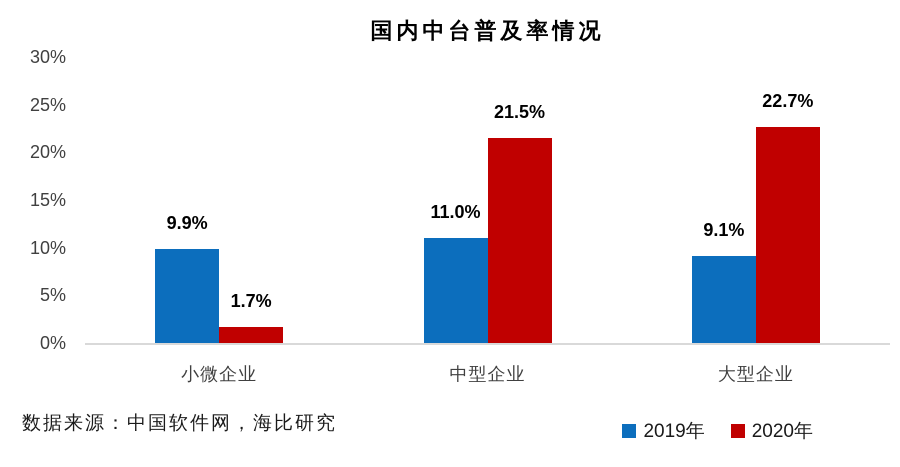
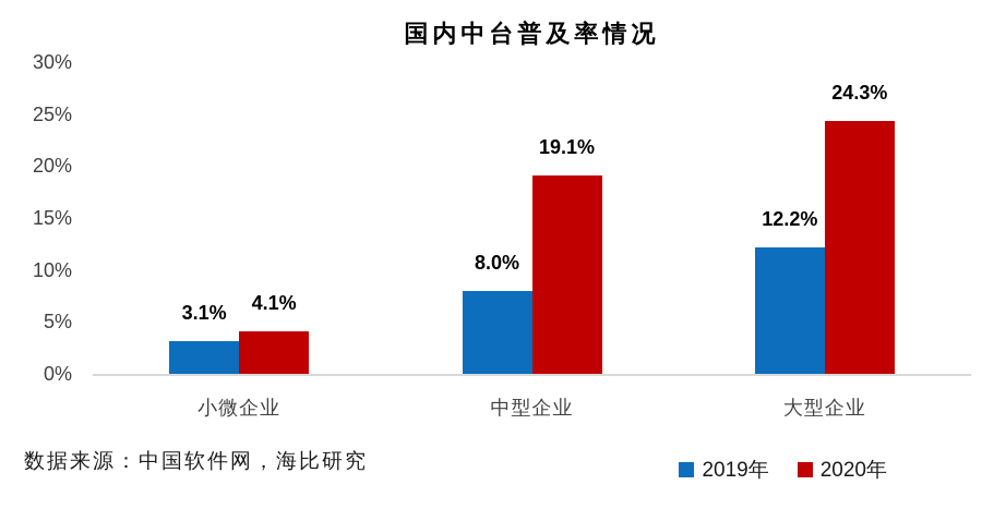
2019年/小微企业: 9.9% -> 3.1%
2020年/小微企业: 1.7% -> 4.1%
2019年/中型企业: 11.0% -> 8.0%
2020年/中型企业: 21.5% -> 19.1%
2019年/大型企业: 9.1% -> 12.2%
2020年/大型企业: 22.7% -> 24.3%
